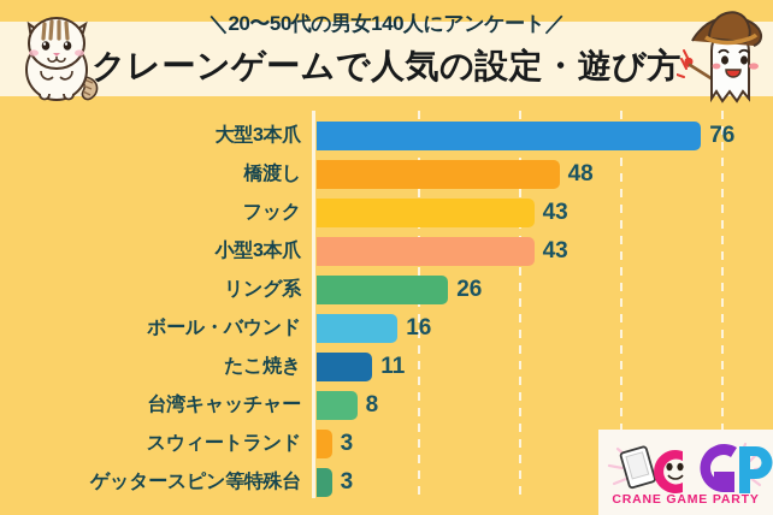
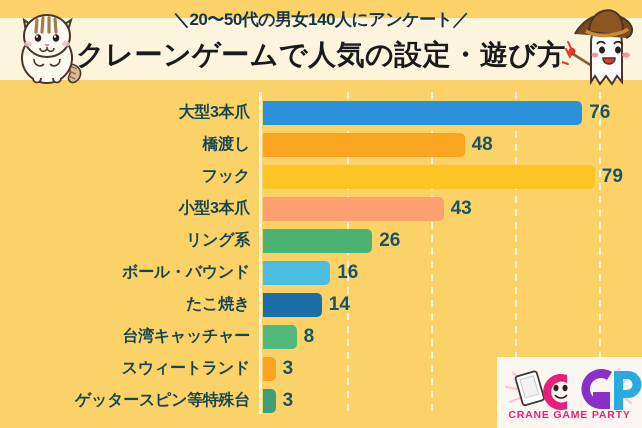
フック: 43 -> 79
たこ焼き: 11 -> 14
